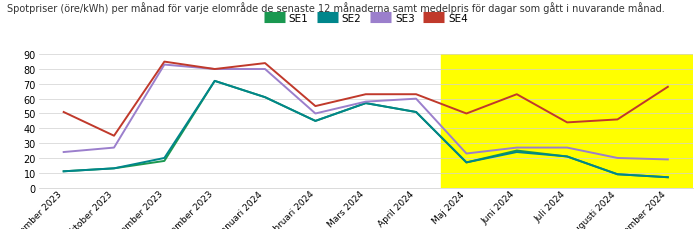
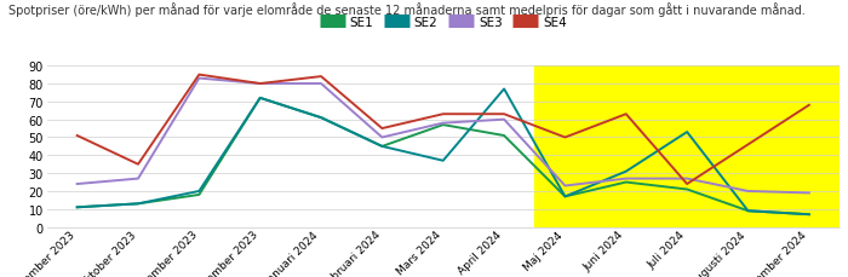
SE2/Mars 2024: 57 -> 37
SE2/April 2024: 51 -> 77
SE2/Juni 2024: 24 -> 31
SE2/Juli 2024: 21 -> 53
SE4/Juli 2024: 44 -> 24
